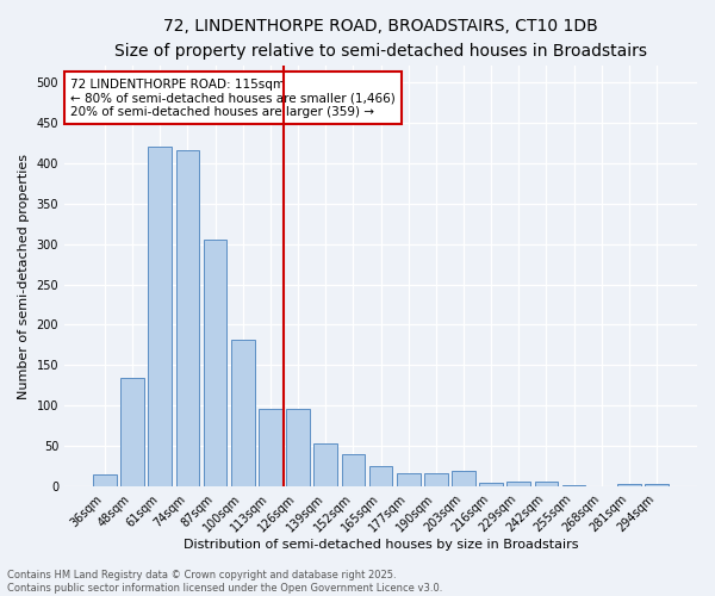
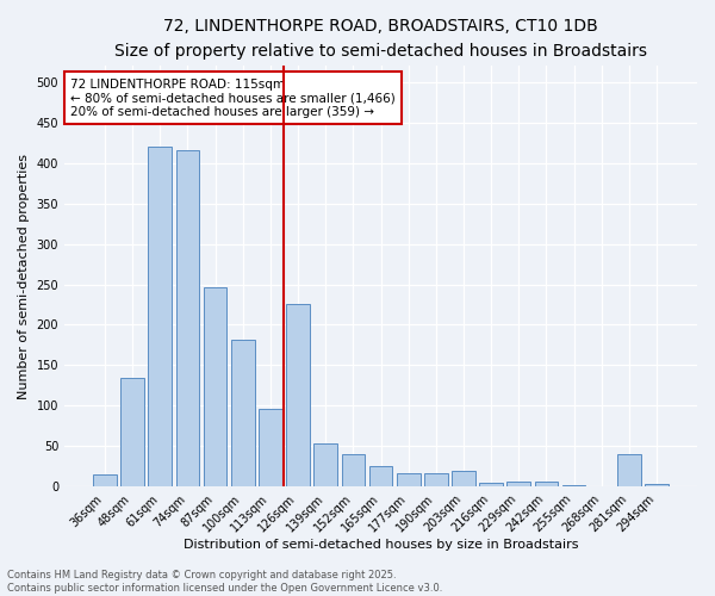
87sqm: 305 -> 246
126sqm: 96 -> 226
281sqm: 4 -> 40
